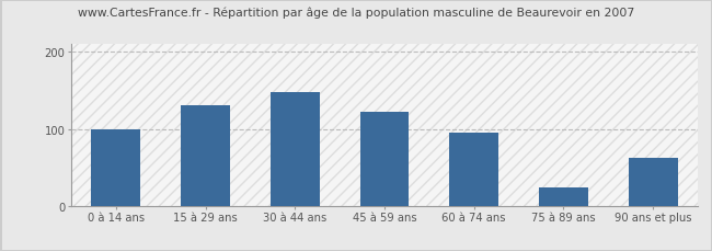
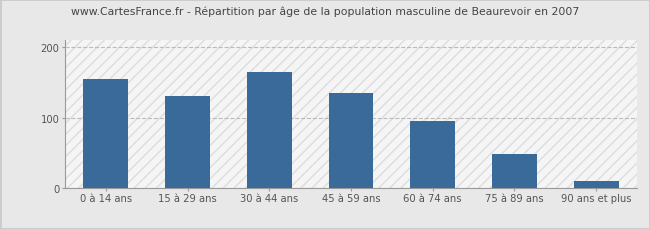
0 à 14 ans: 100 -> 155
30 à 44 ans: 148 -> 165
45 à 59 ans: 122 -> 135
75 à 89 ans: 24 -> 48
90 ans et plus: 62 -> 10
